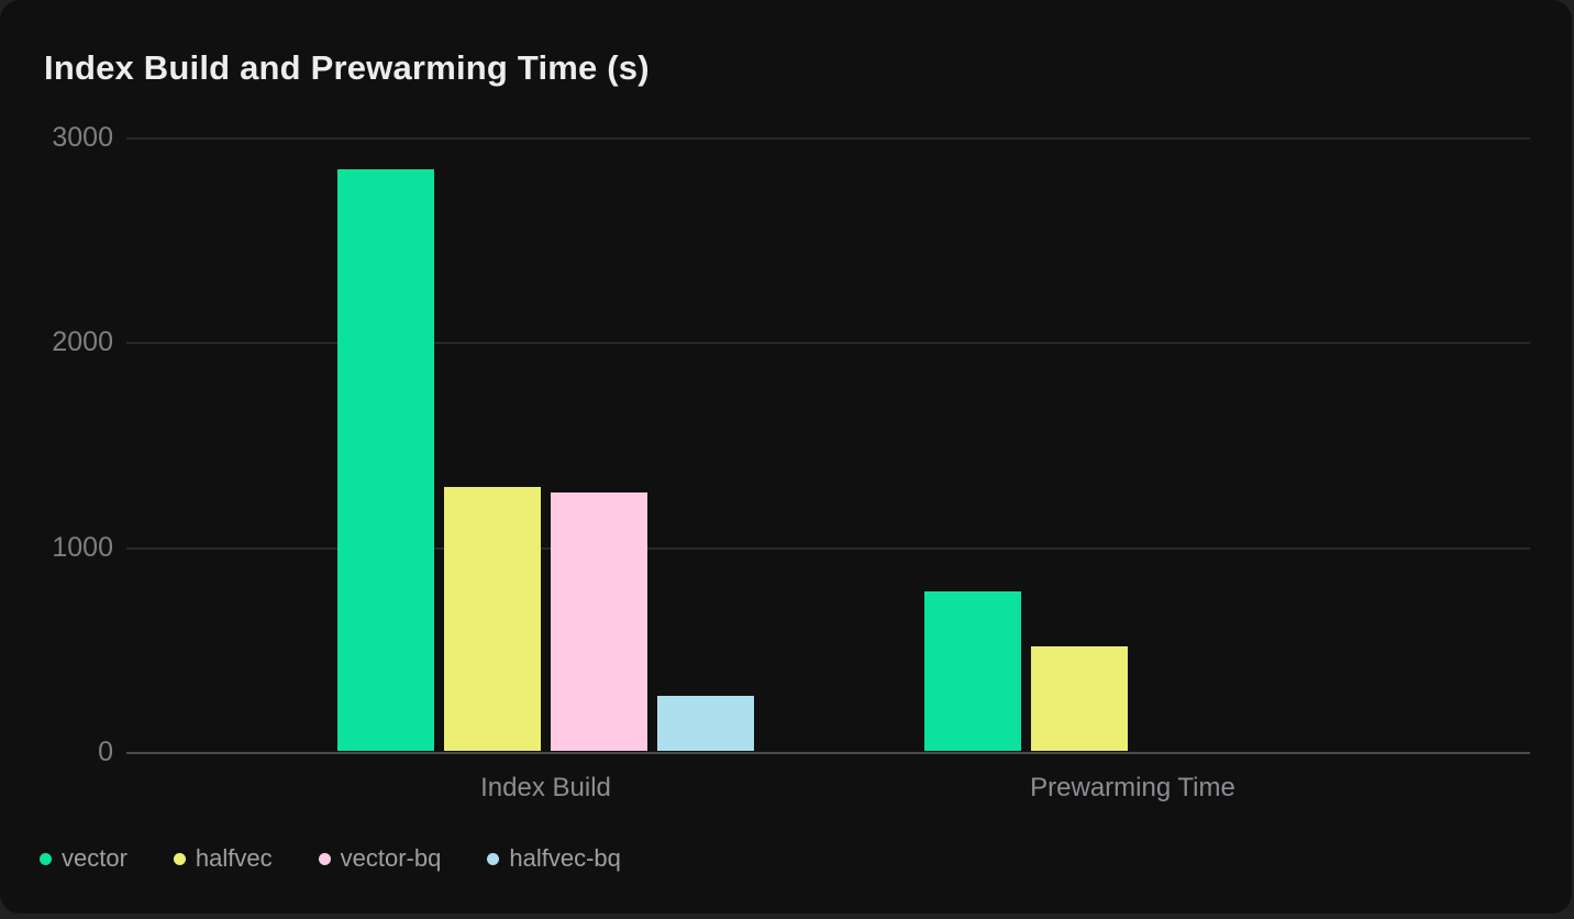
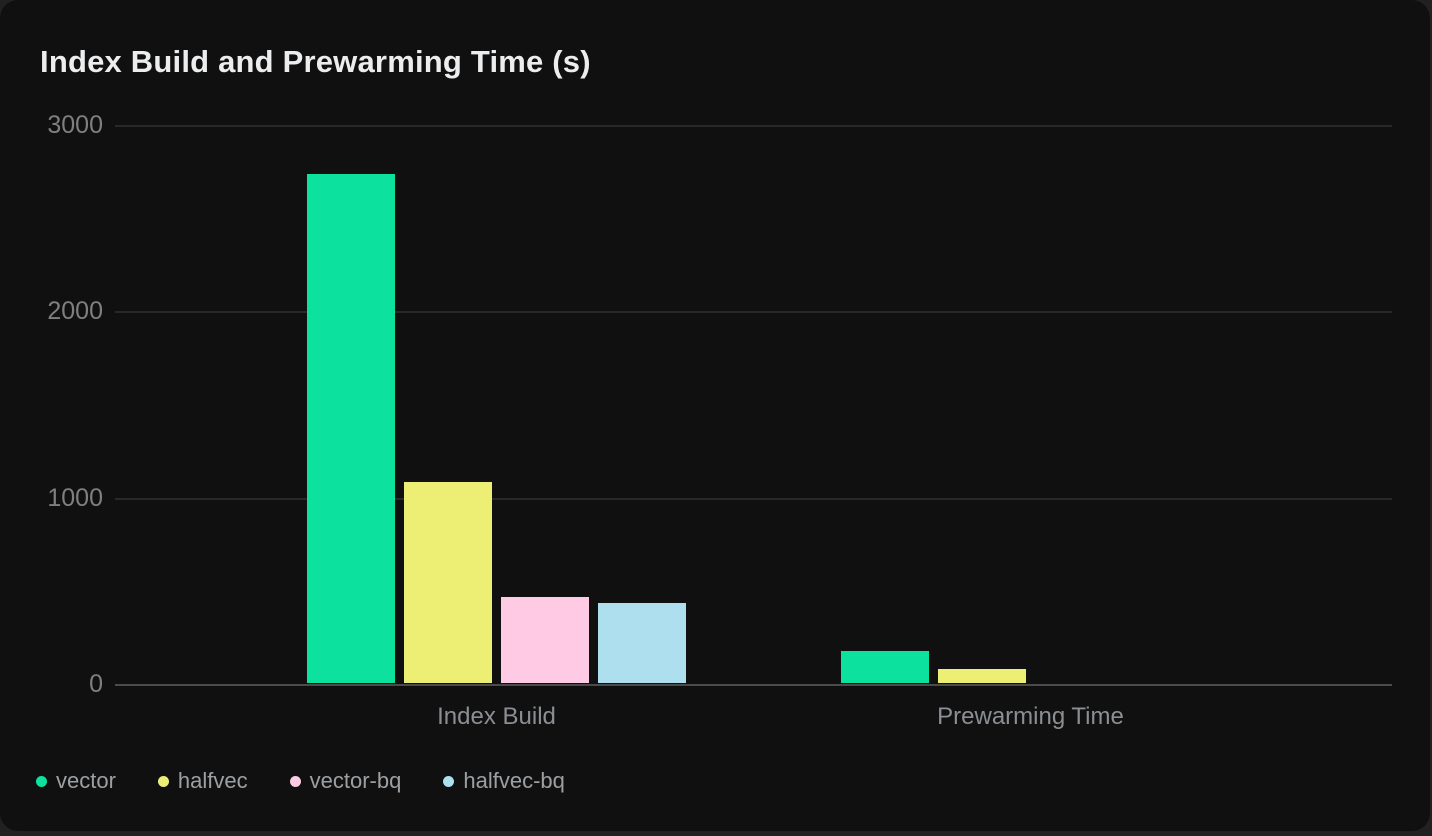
vector/Index Build: 2840 -> 2730
halfvec/Index Build: 1290 -> 1080
vector-bq/Index Build: 1260 -> 460
halfvec-bq/Index Build: 270 -> 430
vector/Prewarming Time: 780 -> 170
halfvec/Prewarming Time: 510 -> 80
